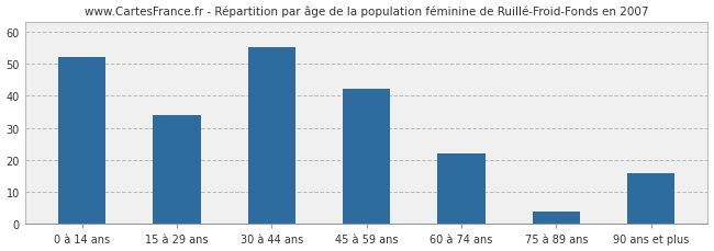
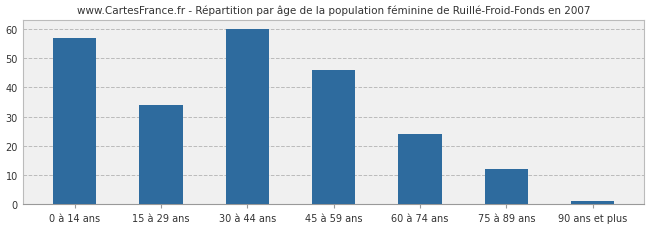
0 à 14 ans: 52 -> 57
30 à 44 ans: 55 -> 60
45 à 59 ans: 42 -> 46
60 à 74 ans: 22 -> 24
75 à 89 ans: 4 -> 12
90 ans et plus: 16 -> 1
